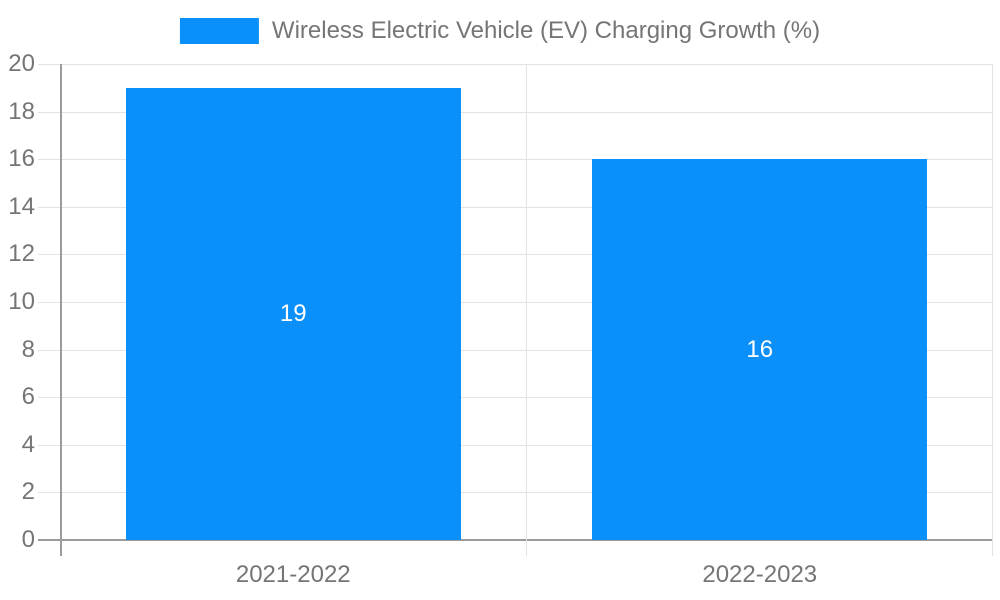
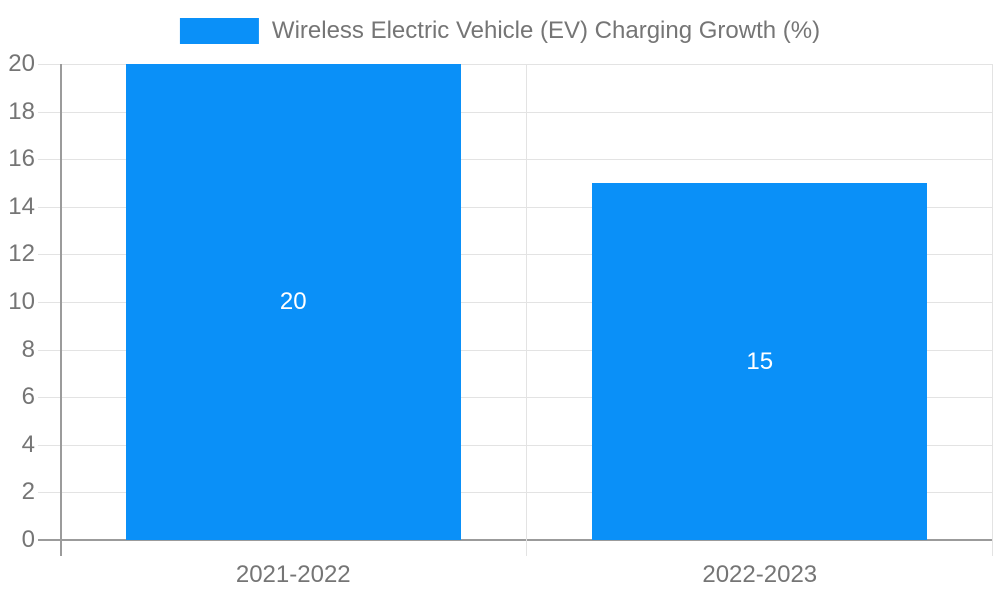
2021-2022: 19 -> 20
2022-2023: 16 -> 15
